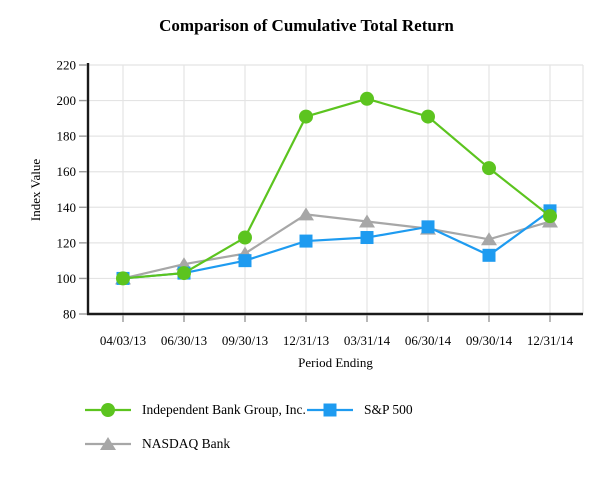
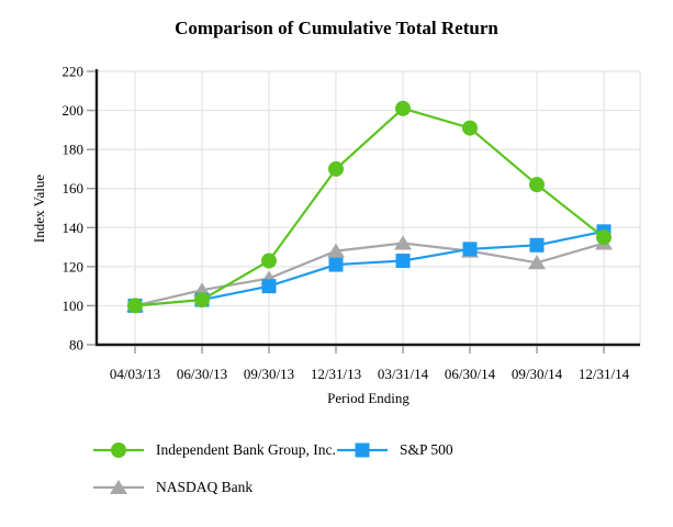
Independent Bank Group, Inc./12/31/13: 191 -> 170
NASDAQ Bank/12/31/13: 136 -> 128
S&P 500/09/30/14: 113 -> 131
